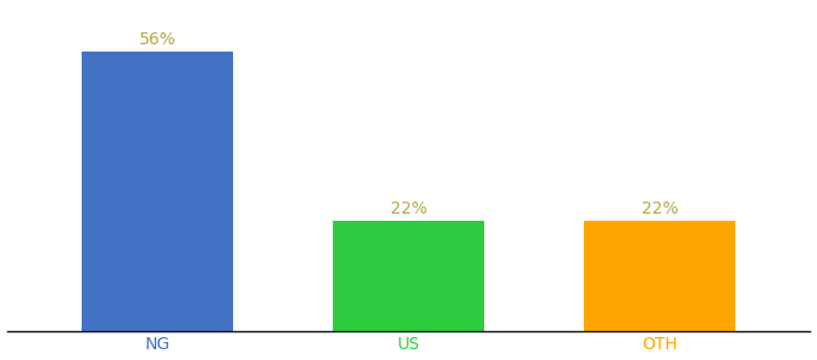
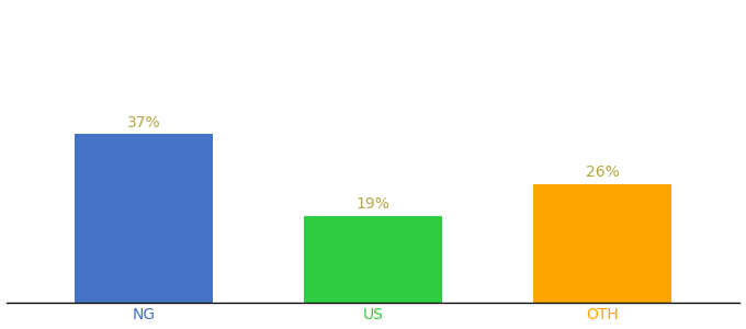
NG: 56% -> 37%
US: 22% -> 19%
OTH: 22% -> 26%
